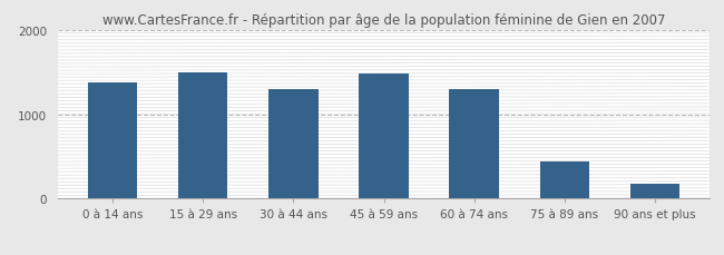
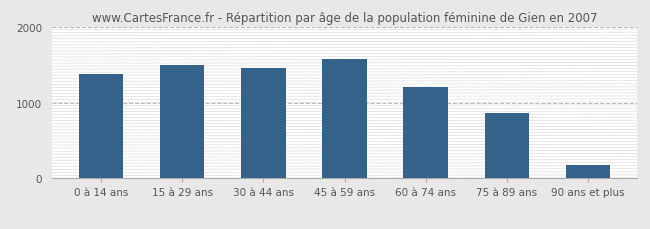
30 à 44 ans: 1300 -> 1460
45 à 59 ans: 1480 -> 1570
60 à 74 ans: 1300 -> 1210
75 à 89 ans: 440 -> 860
